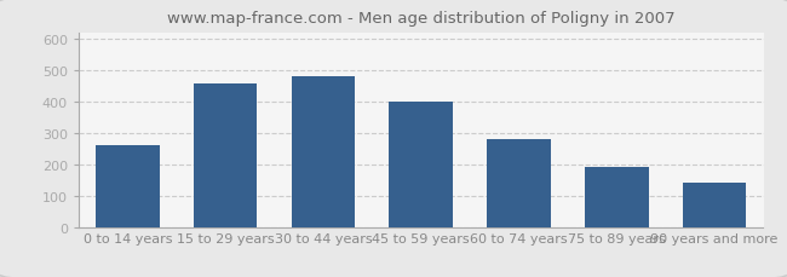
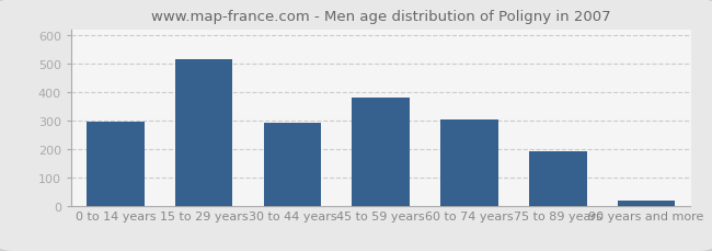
0 to 14 years: 260 -> 296
15 to 29 years: 455 -> 516
30 to 44 years: 480 -> 292
45 to 59 years: 400 -> 380
60 to 74 years: 280 -> 302
90 years and more: 140 -> 18
